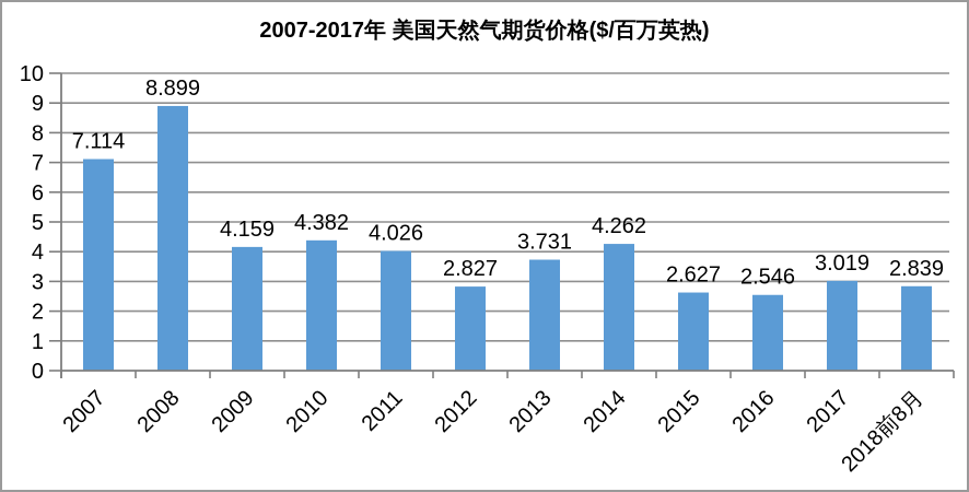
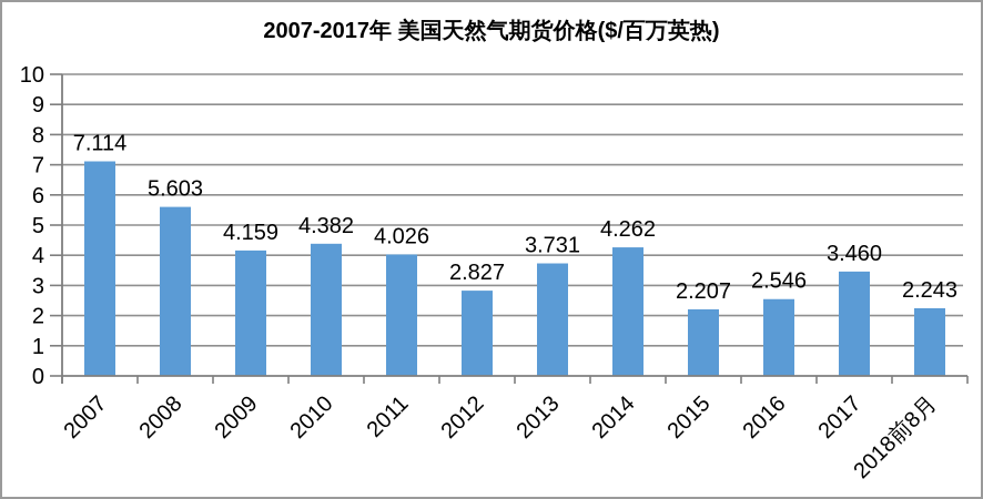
2008: 8.899 -> 5.603
2015: 2.627 -> 2.207
2017: 3.019 -> 3.460
2018前8月: 2.839 -> 2.243
